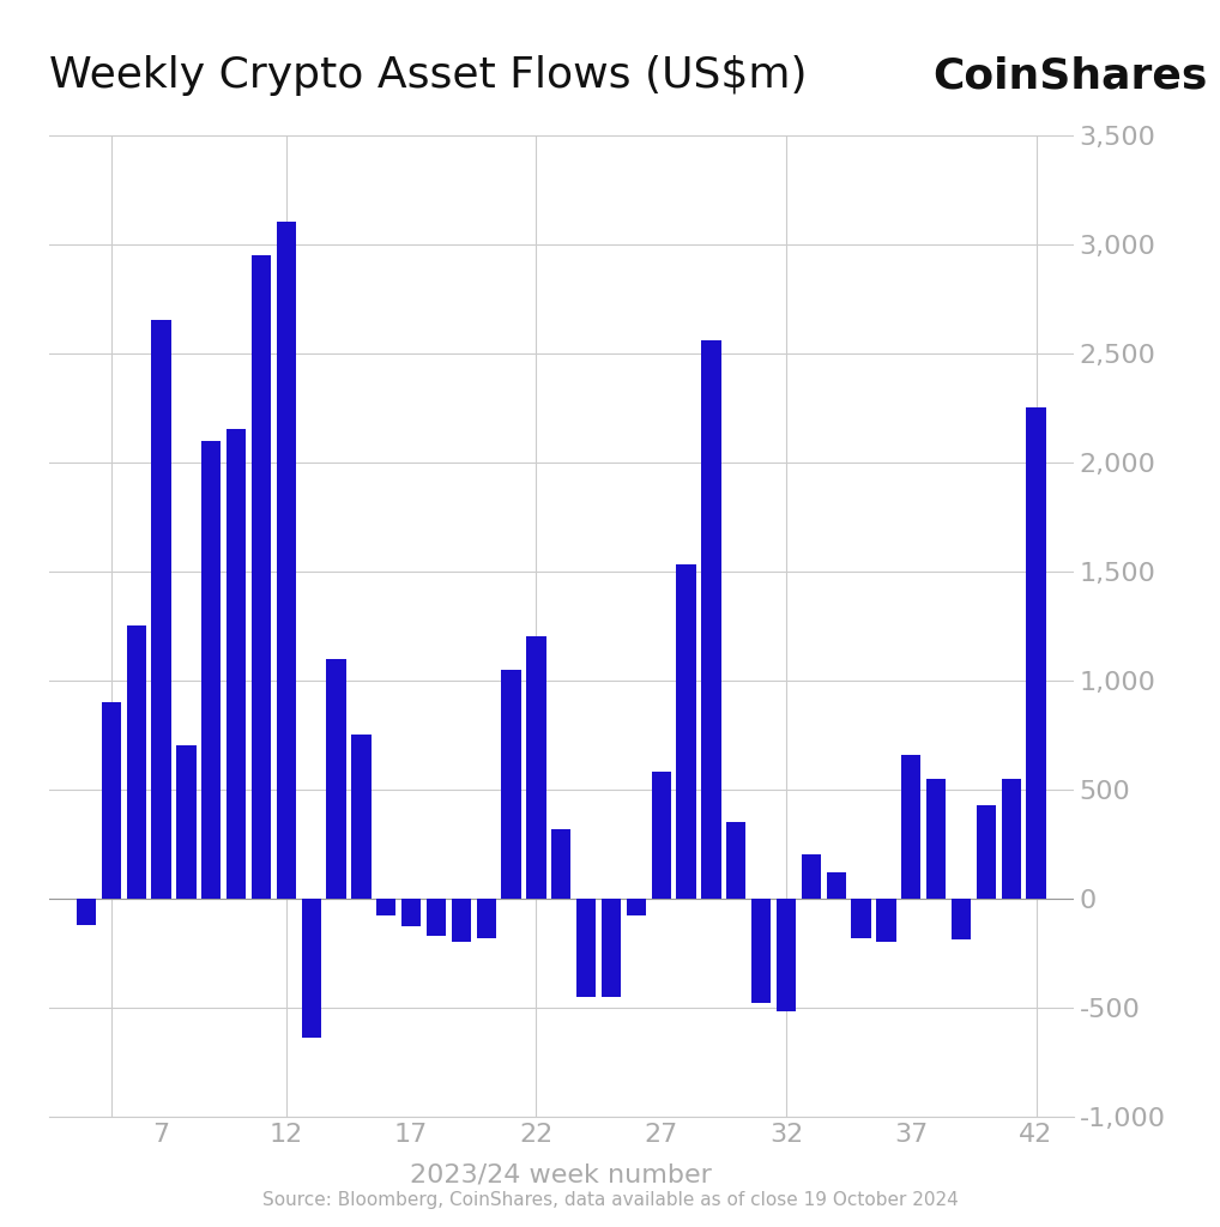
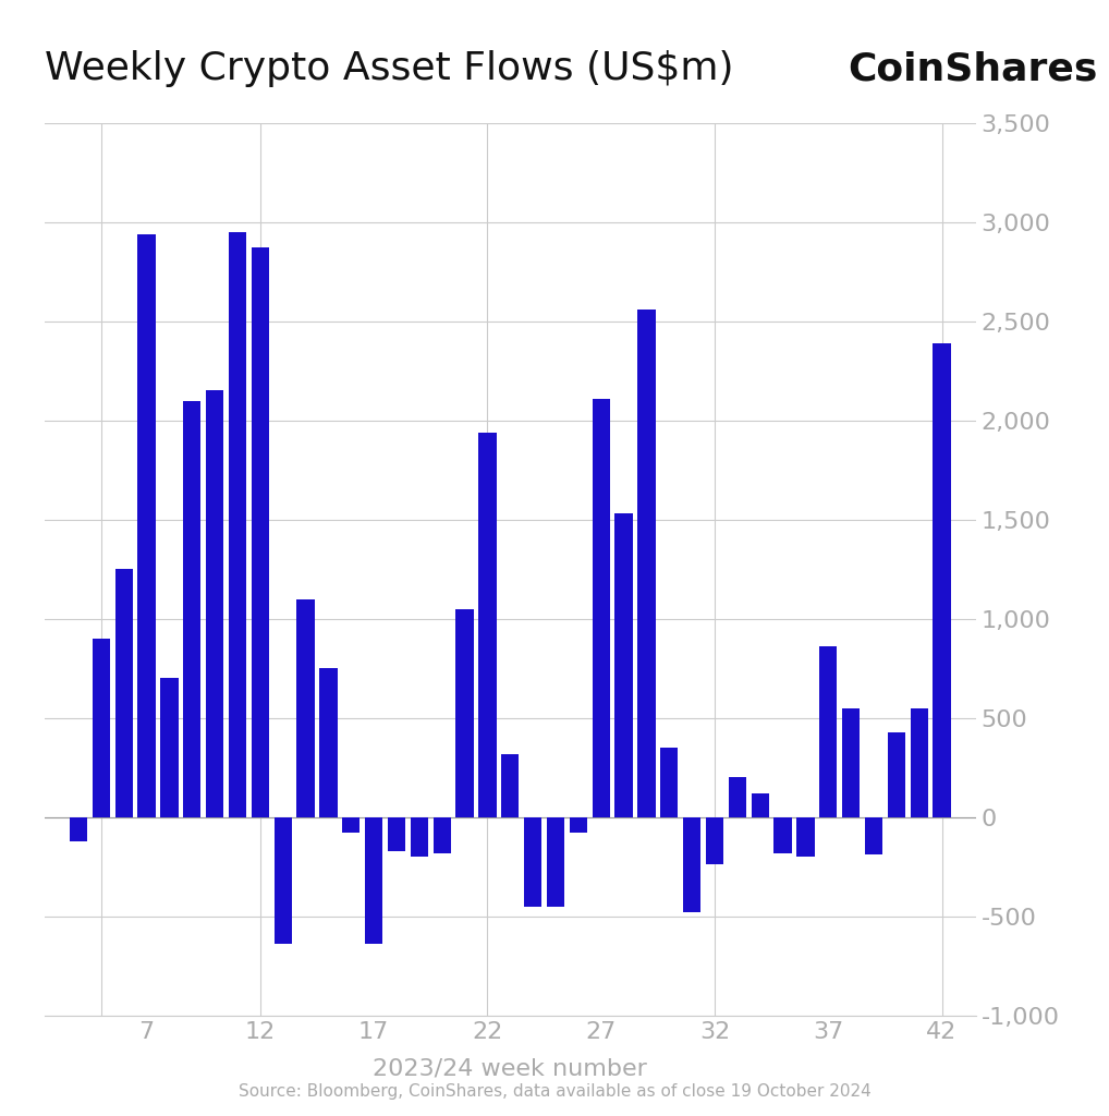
7: 2,650 -> 2,940
12: 3,100 -> 2,870
17: -130 -> -640
22: 1,200 -> 1,940
27: 580 -> 2,110
32: -520 -> -240
37: 660 -> 860
42: 2,250 -> 2,390
